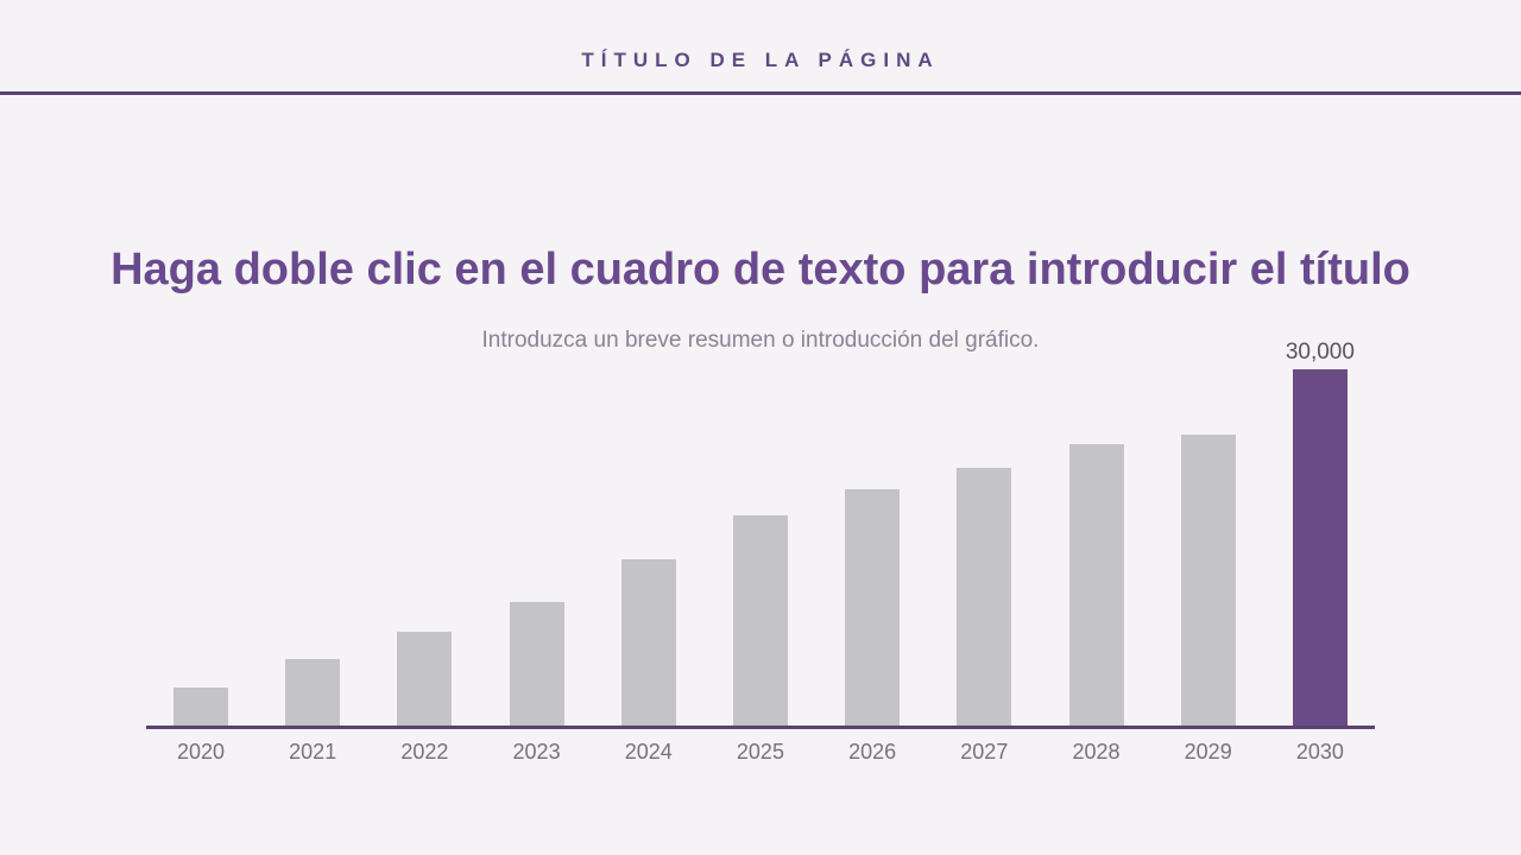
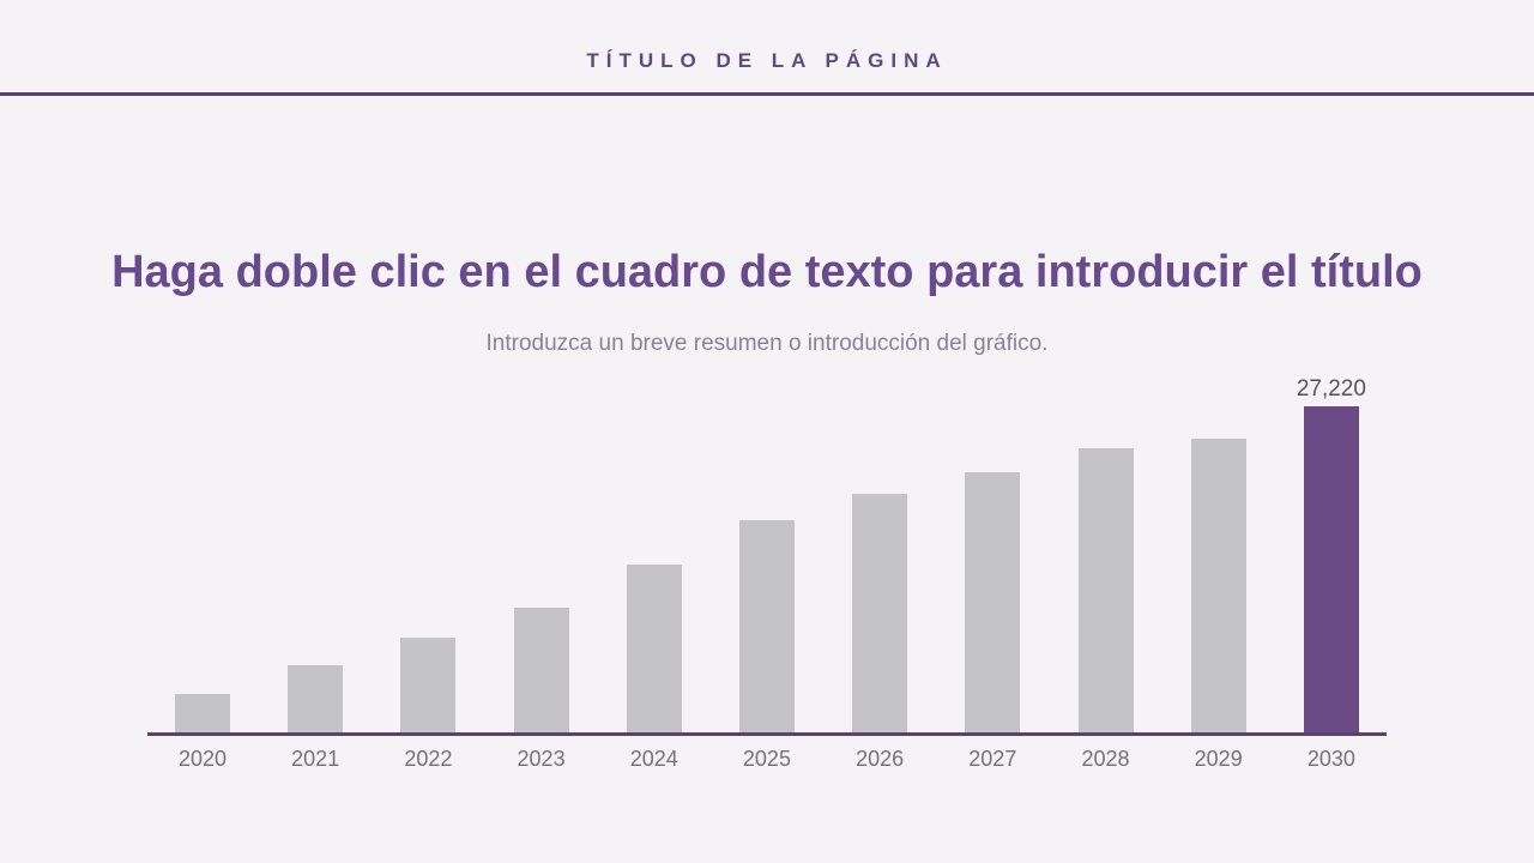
2030: 30,000 -> 27,220
